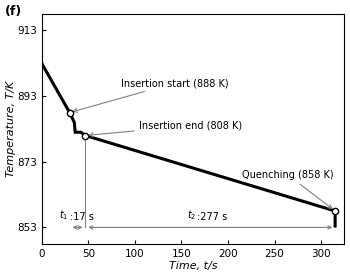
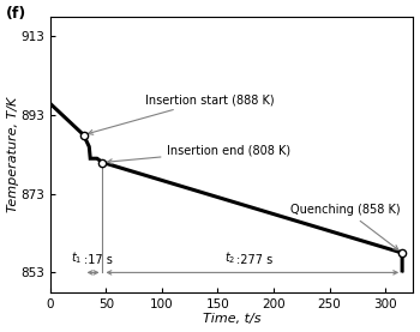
0: 903 -> 896
